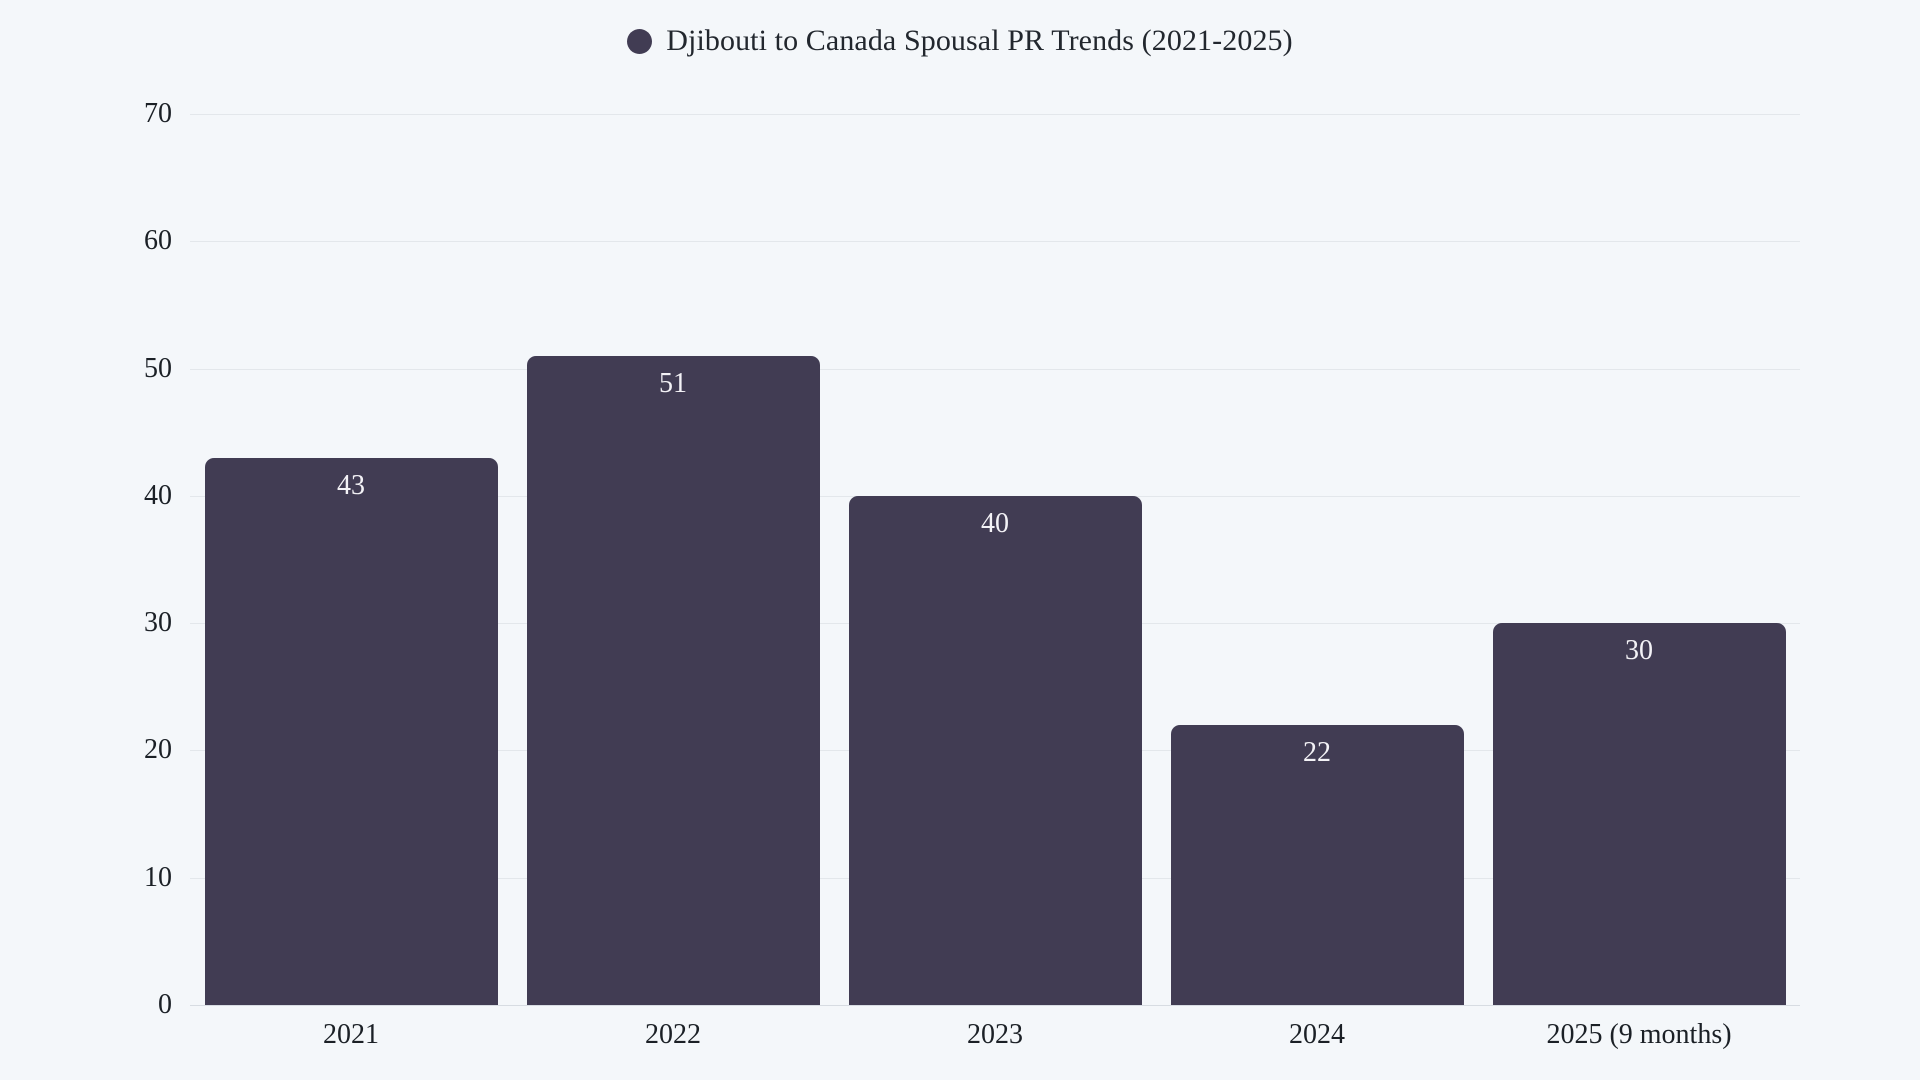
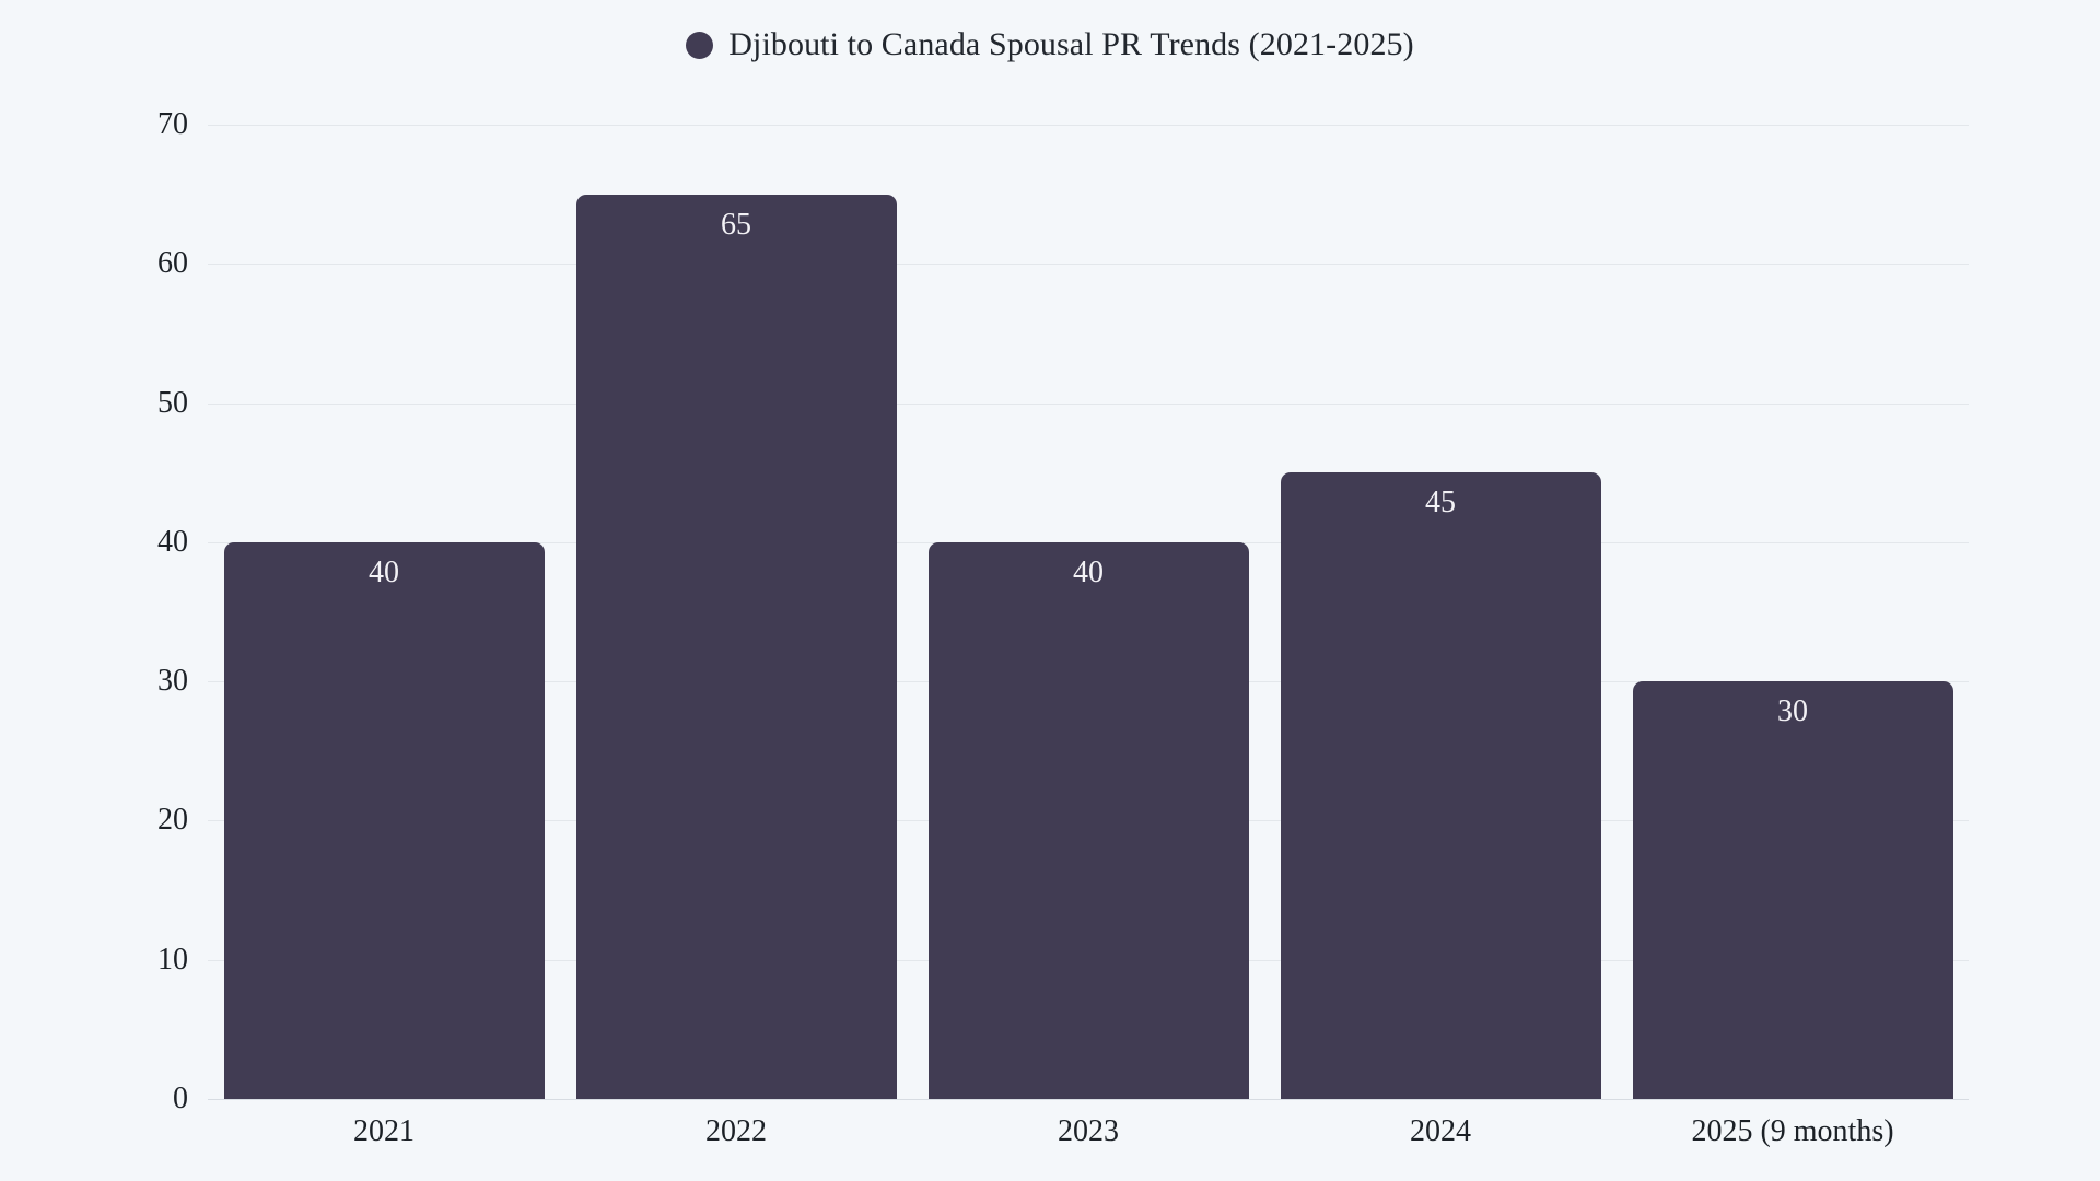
2021: 43 -> 40
2022: 51 -> 65
2024: 22 -> 45
